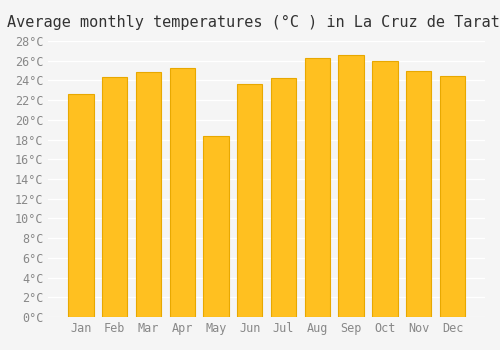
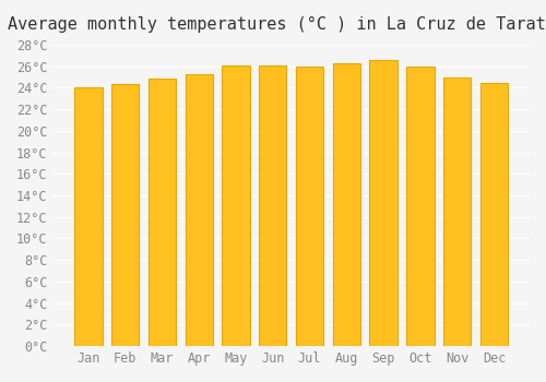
Jan: 22.6°C -> 24.0°C
May: 18.4°C -> 26.1°C
Jun: 23.6°C -> 26.1°C
Jul: 24.2°C -> 26.0°C
